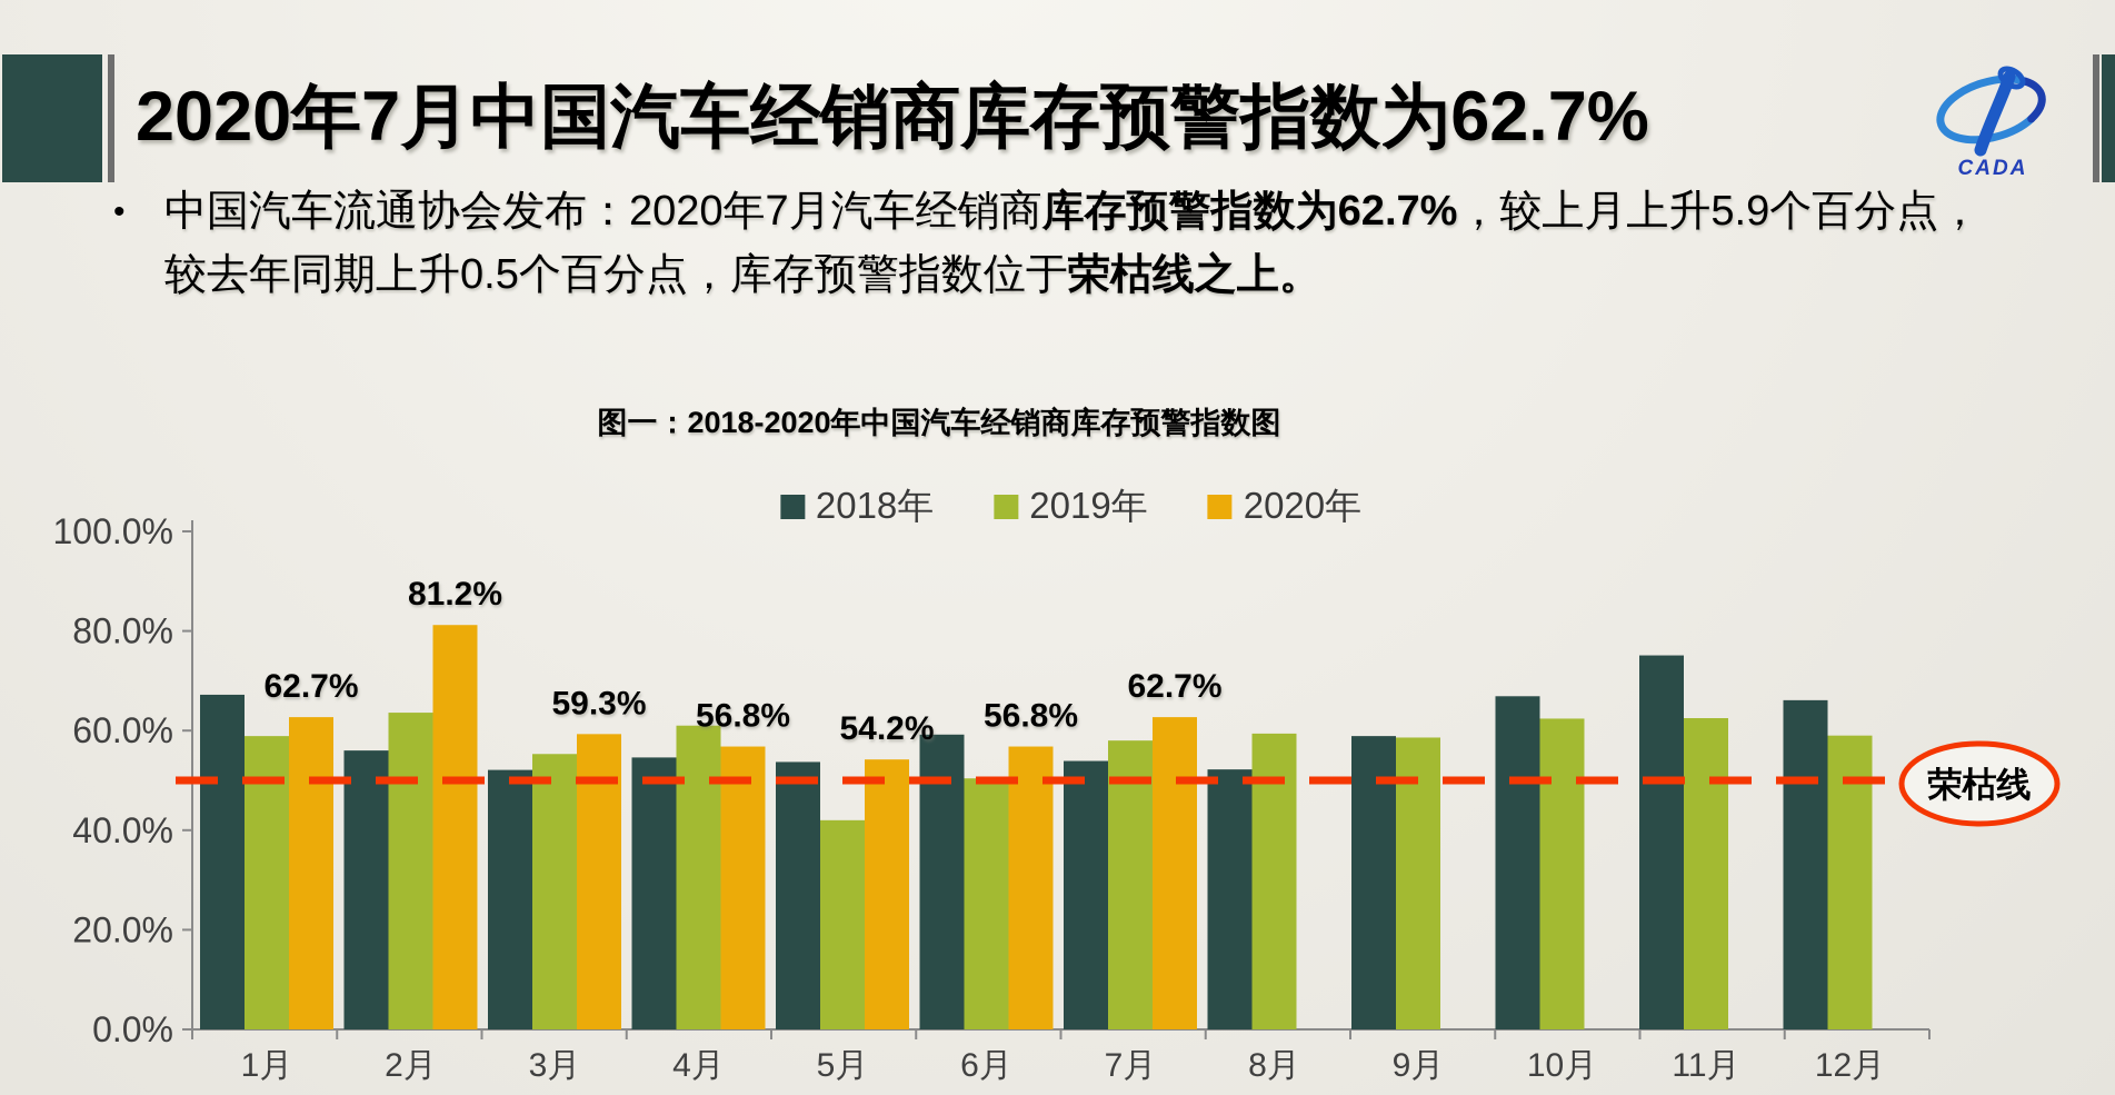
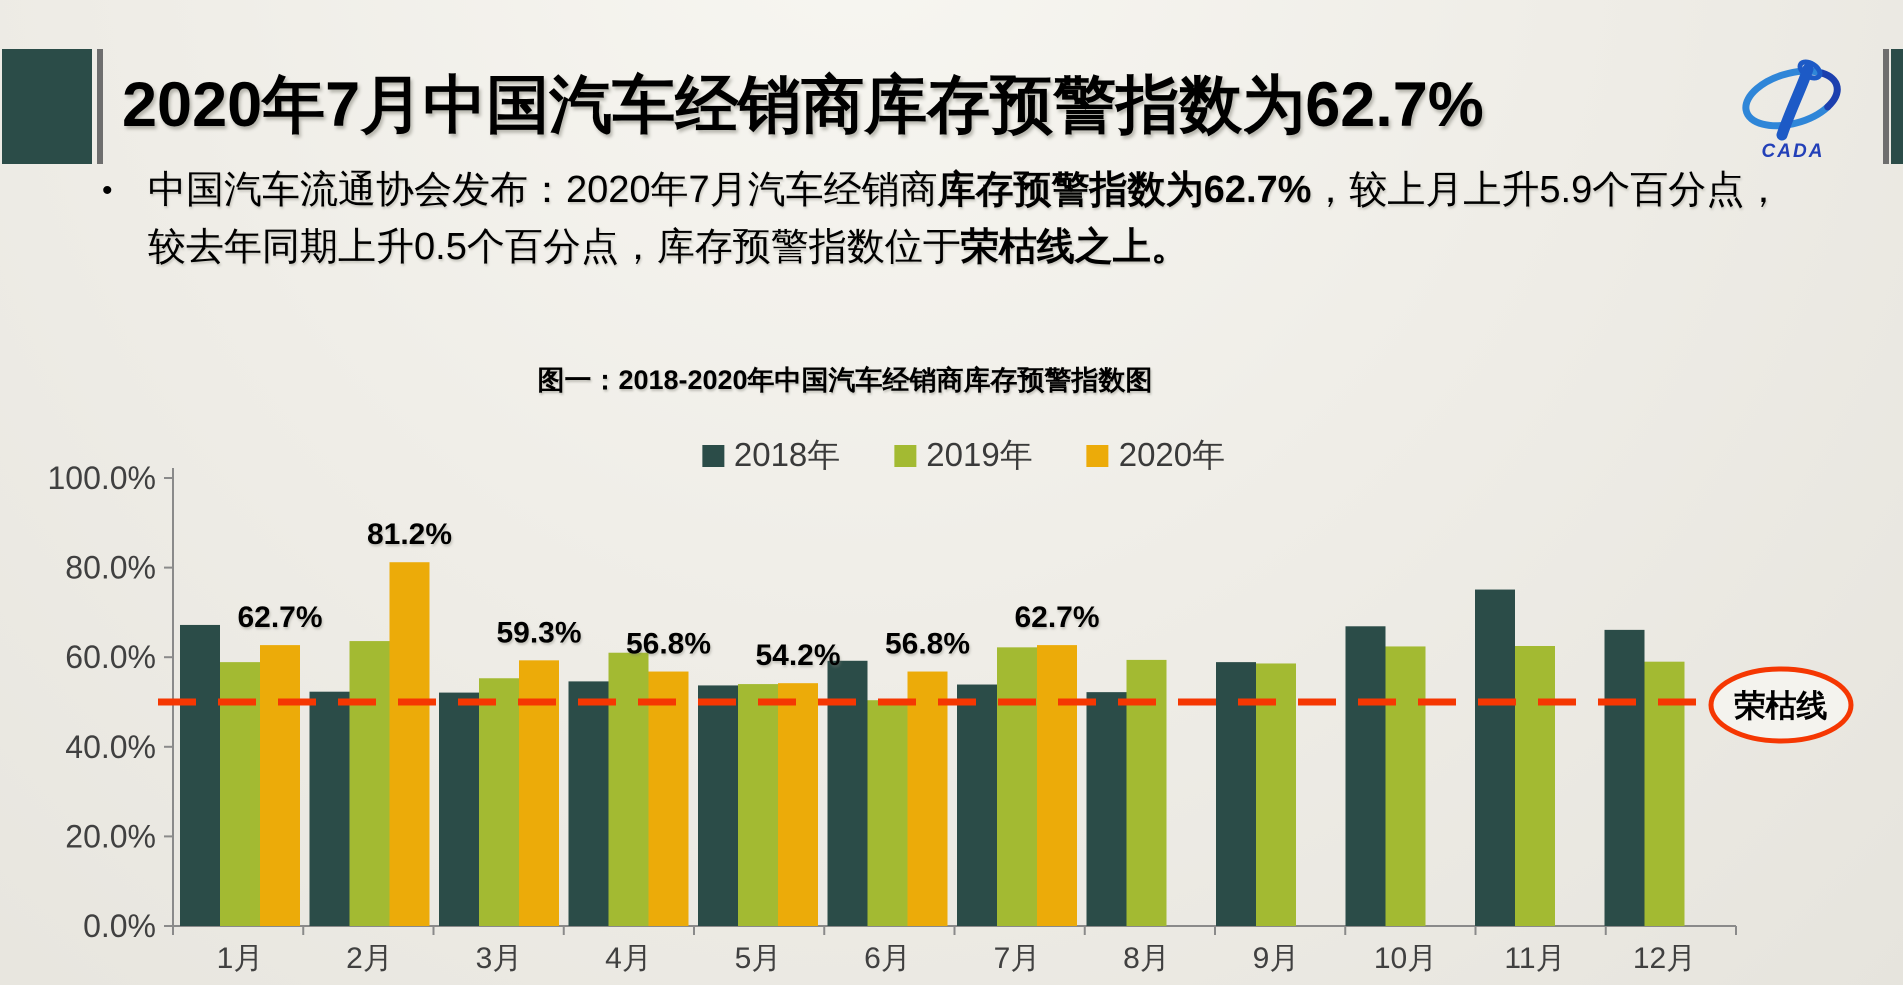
2018年/2月: 56% -> 52%
2019年/5月: 42% -> 54%
2019年/7月: 58% -> 62%
